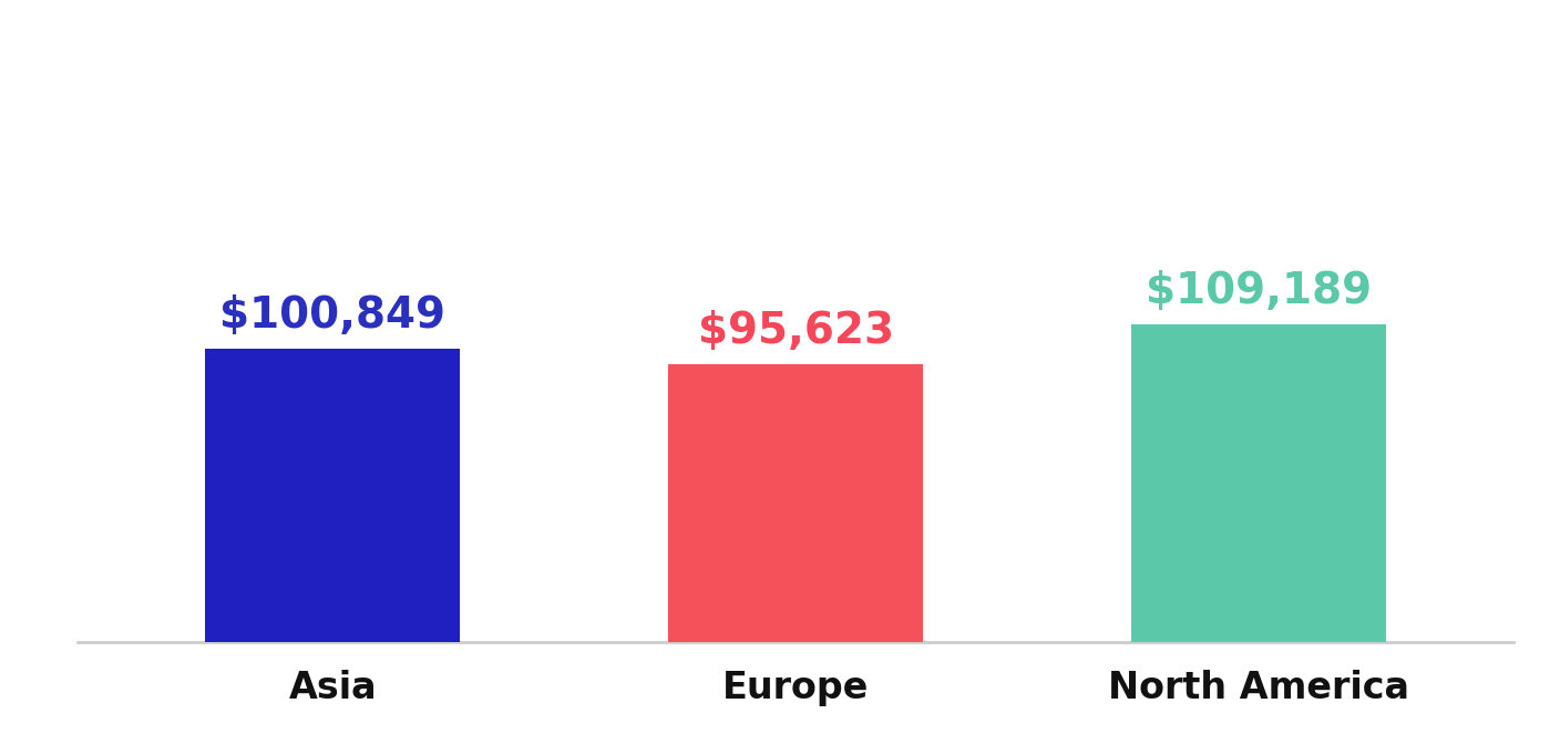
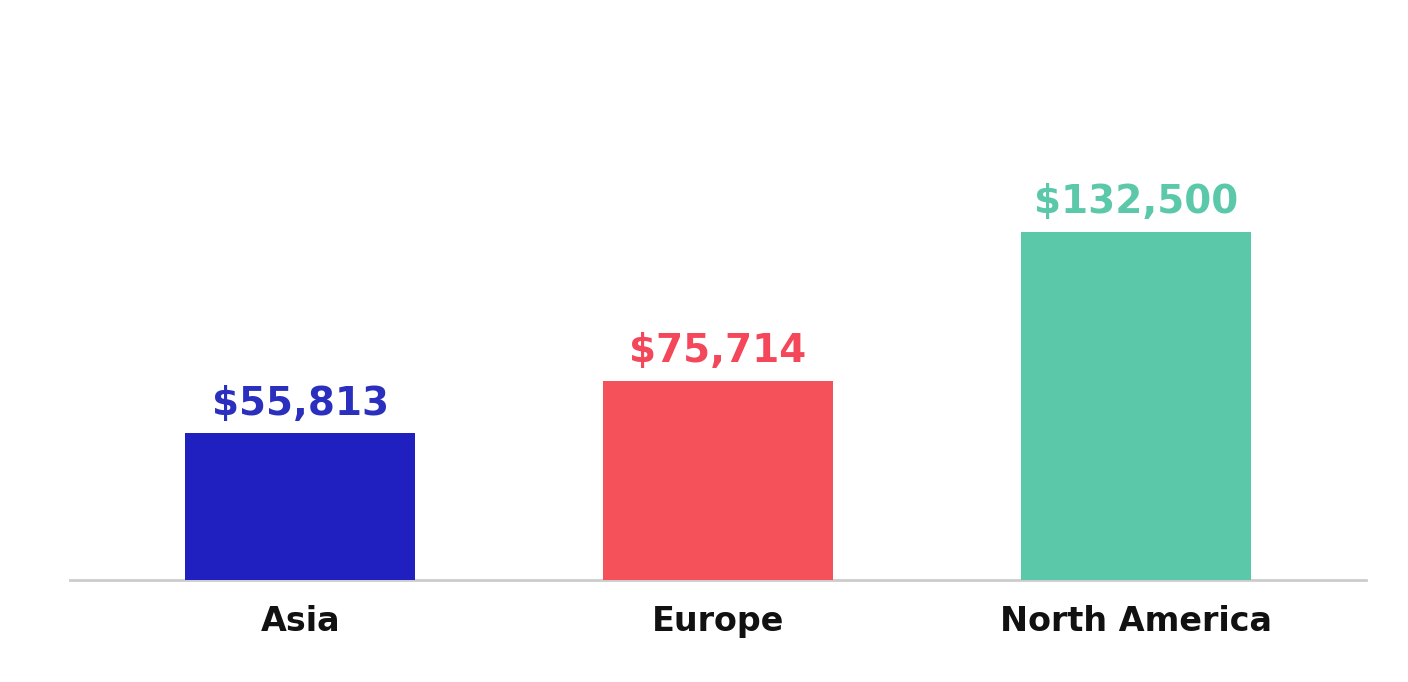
Asia: $100,849 -> $55,813
Europe: $95,623 -> $75,714
North America: $109,189 -> $132,500
